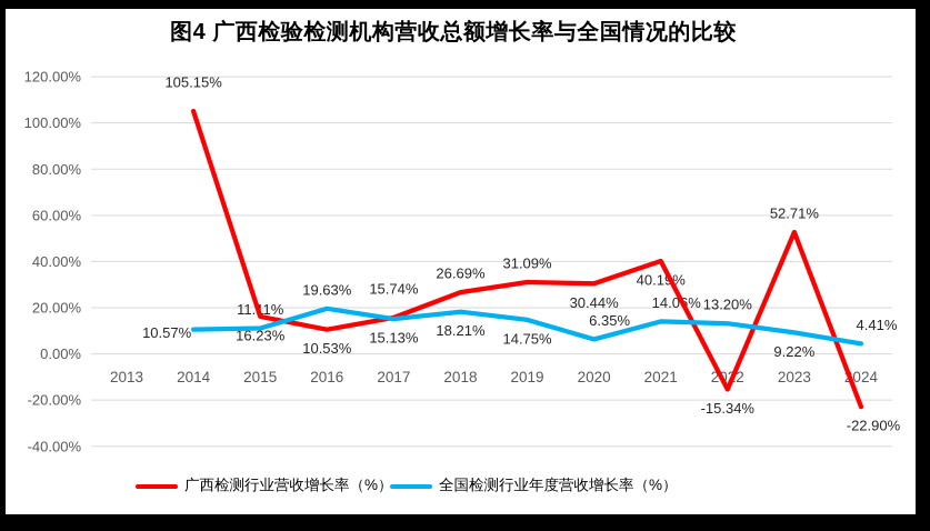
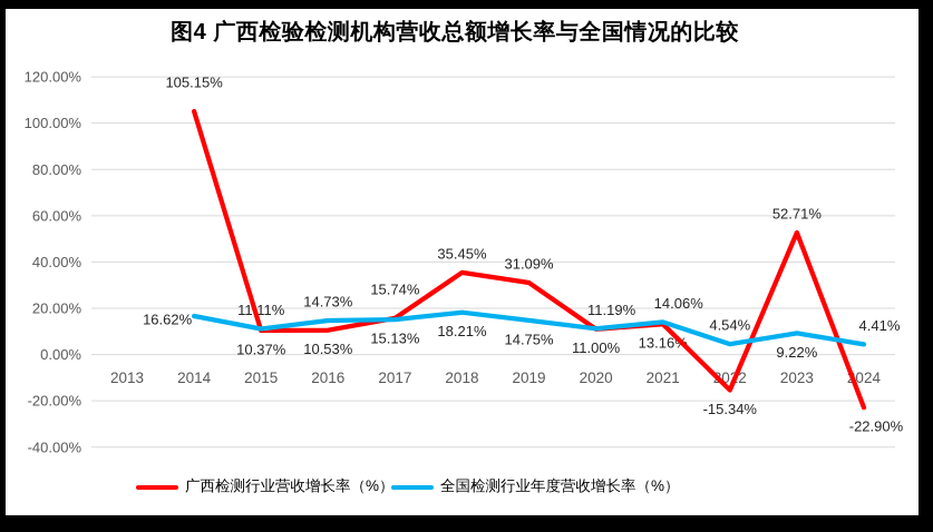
全国检测行业年度营收增长率（%）/2014: 10.57% -> 16.62%
广西检测行业营收增长率（%）/2015: 16.23% -> 10.37%
全国检测行业年度营收增长率（%）/2016: 19.63% -> 14.73%
广西检测行业营收增长率（%）/2018: 26.69% -> 35.45%
广西检测行业营收增长率（%）/2020: 30.44% -> 11.00%
全国检测行业年度营收增长率（%）/2020: 6.35% -> 11.19%
广西检测行业营收增长率（%）/2021: 40.19% -> 13.16%
全国检测行业年度营收增长率（%）/2022: 13.20% -> 4.54%
